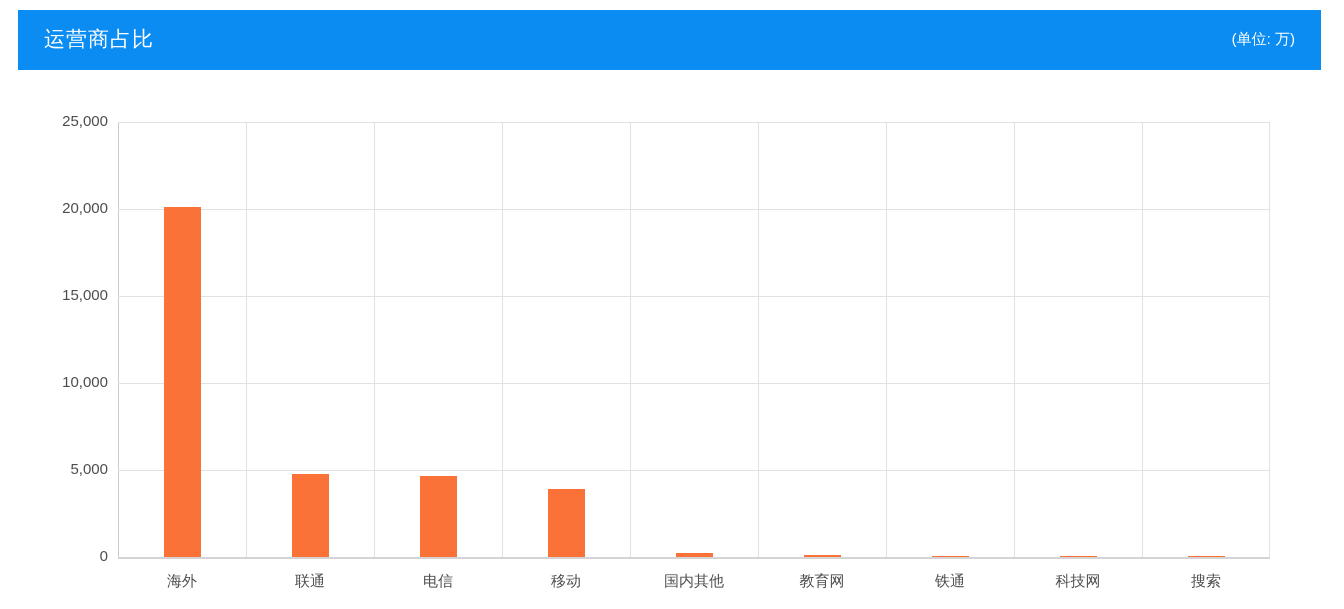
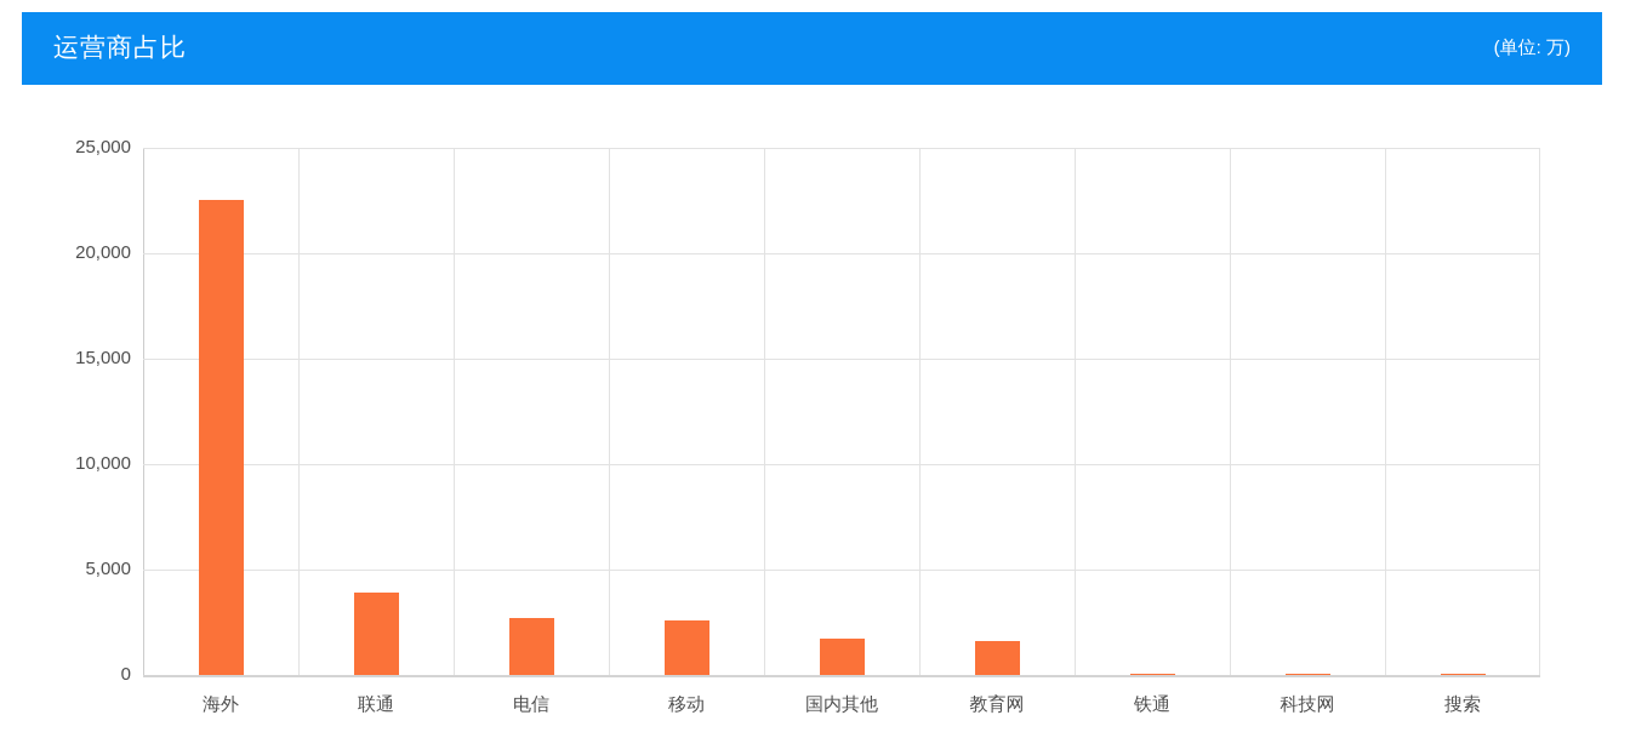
海外: 20100 -> 22500
联通: 4800 -> 3900
电信: 4600 -> 2700
移动: 3900 -> 2600
国内其他: 200 -> 1700
教育网: 100 -> 1600
